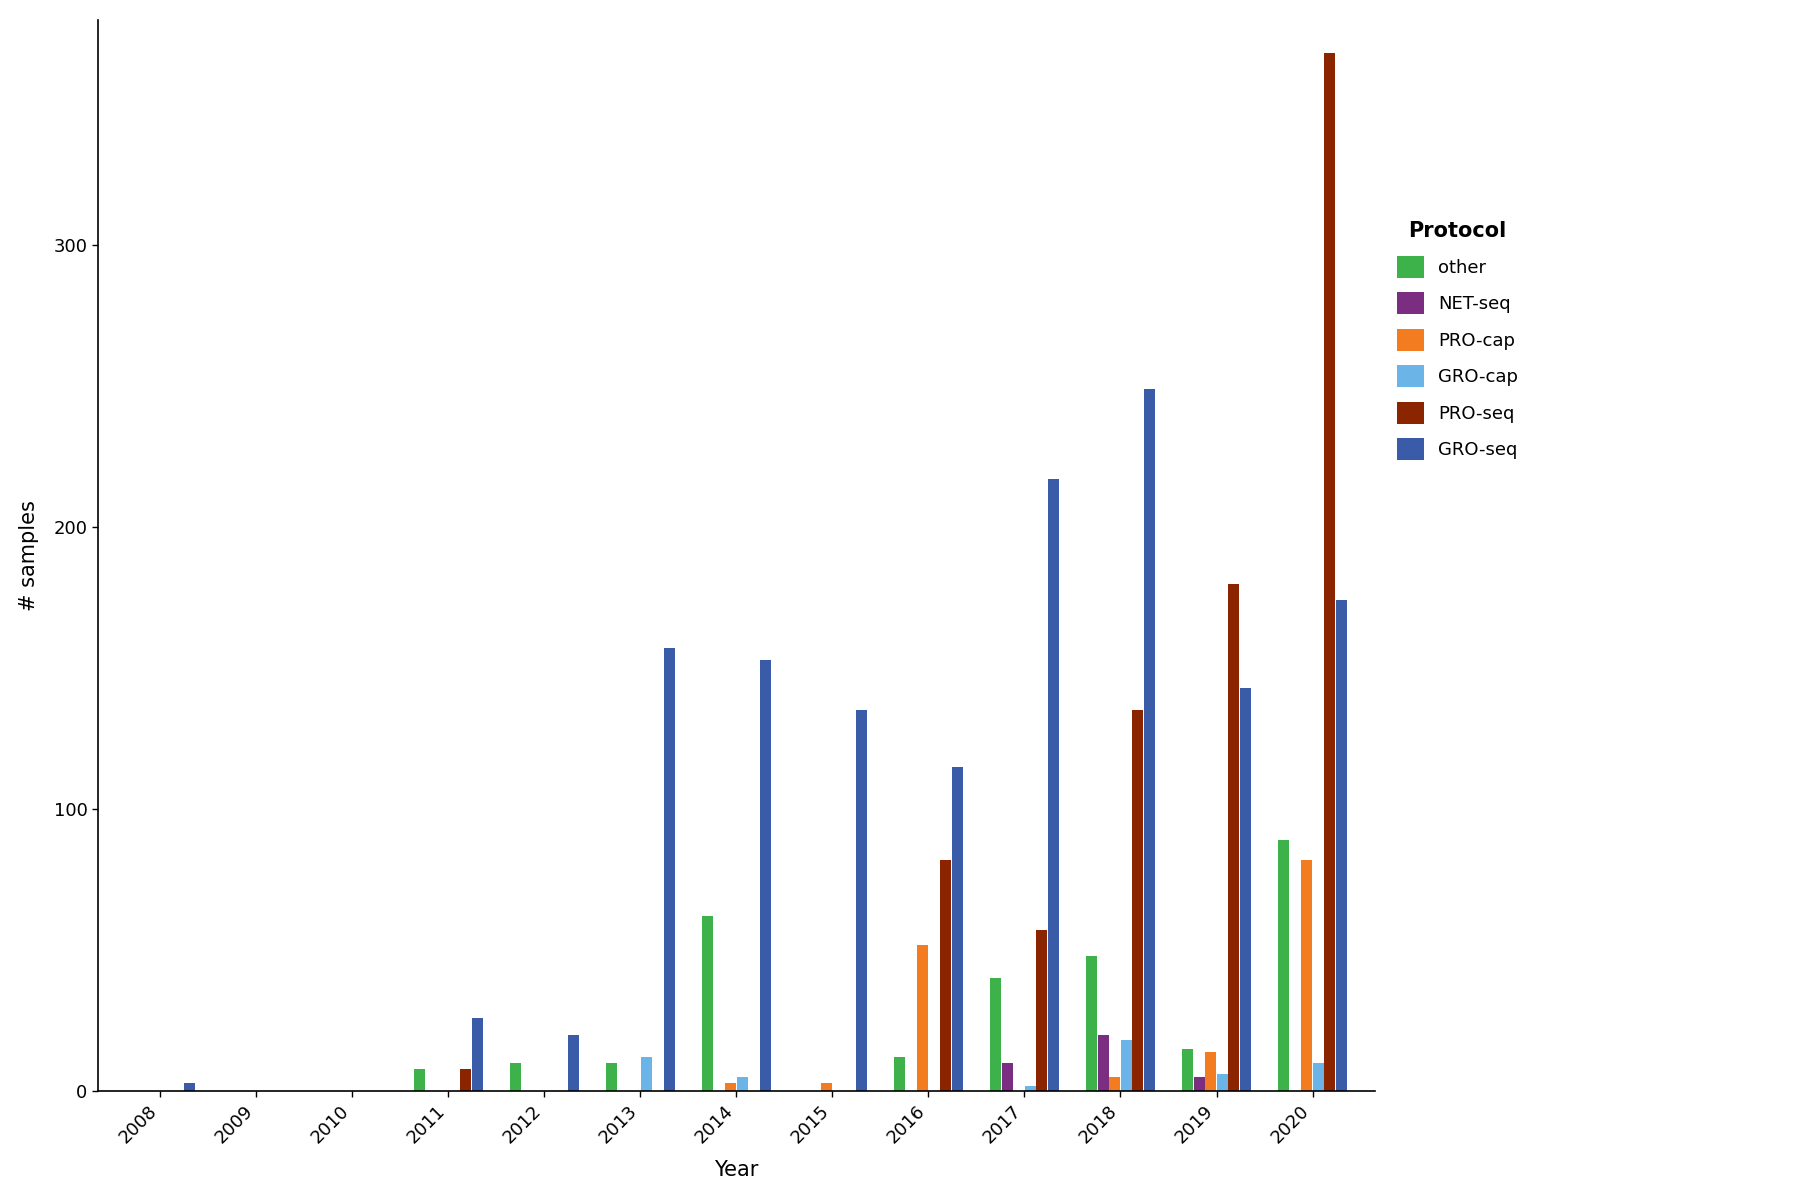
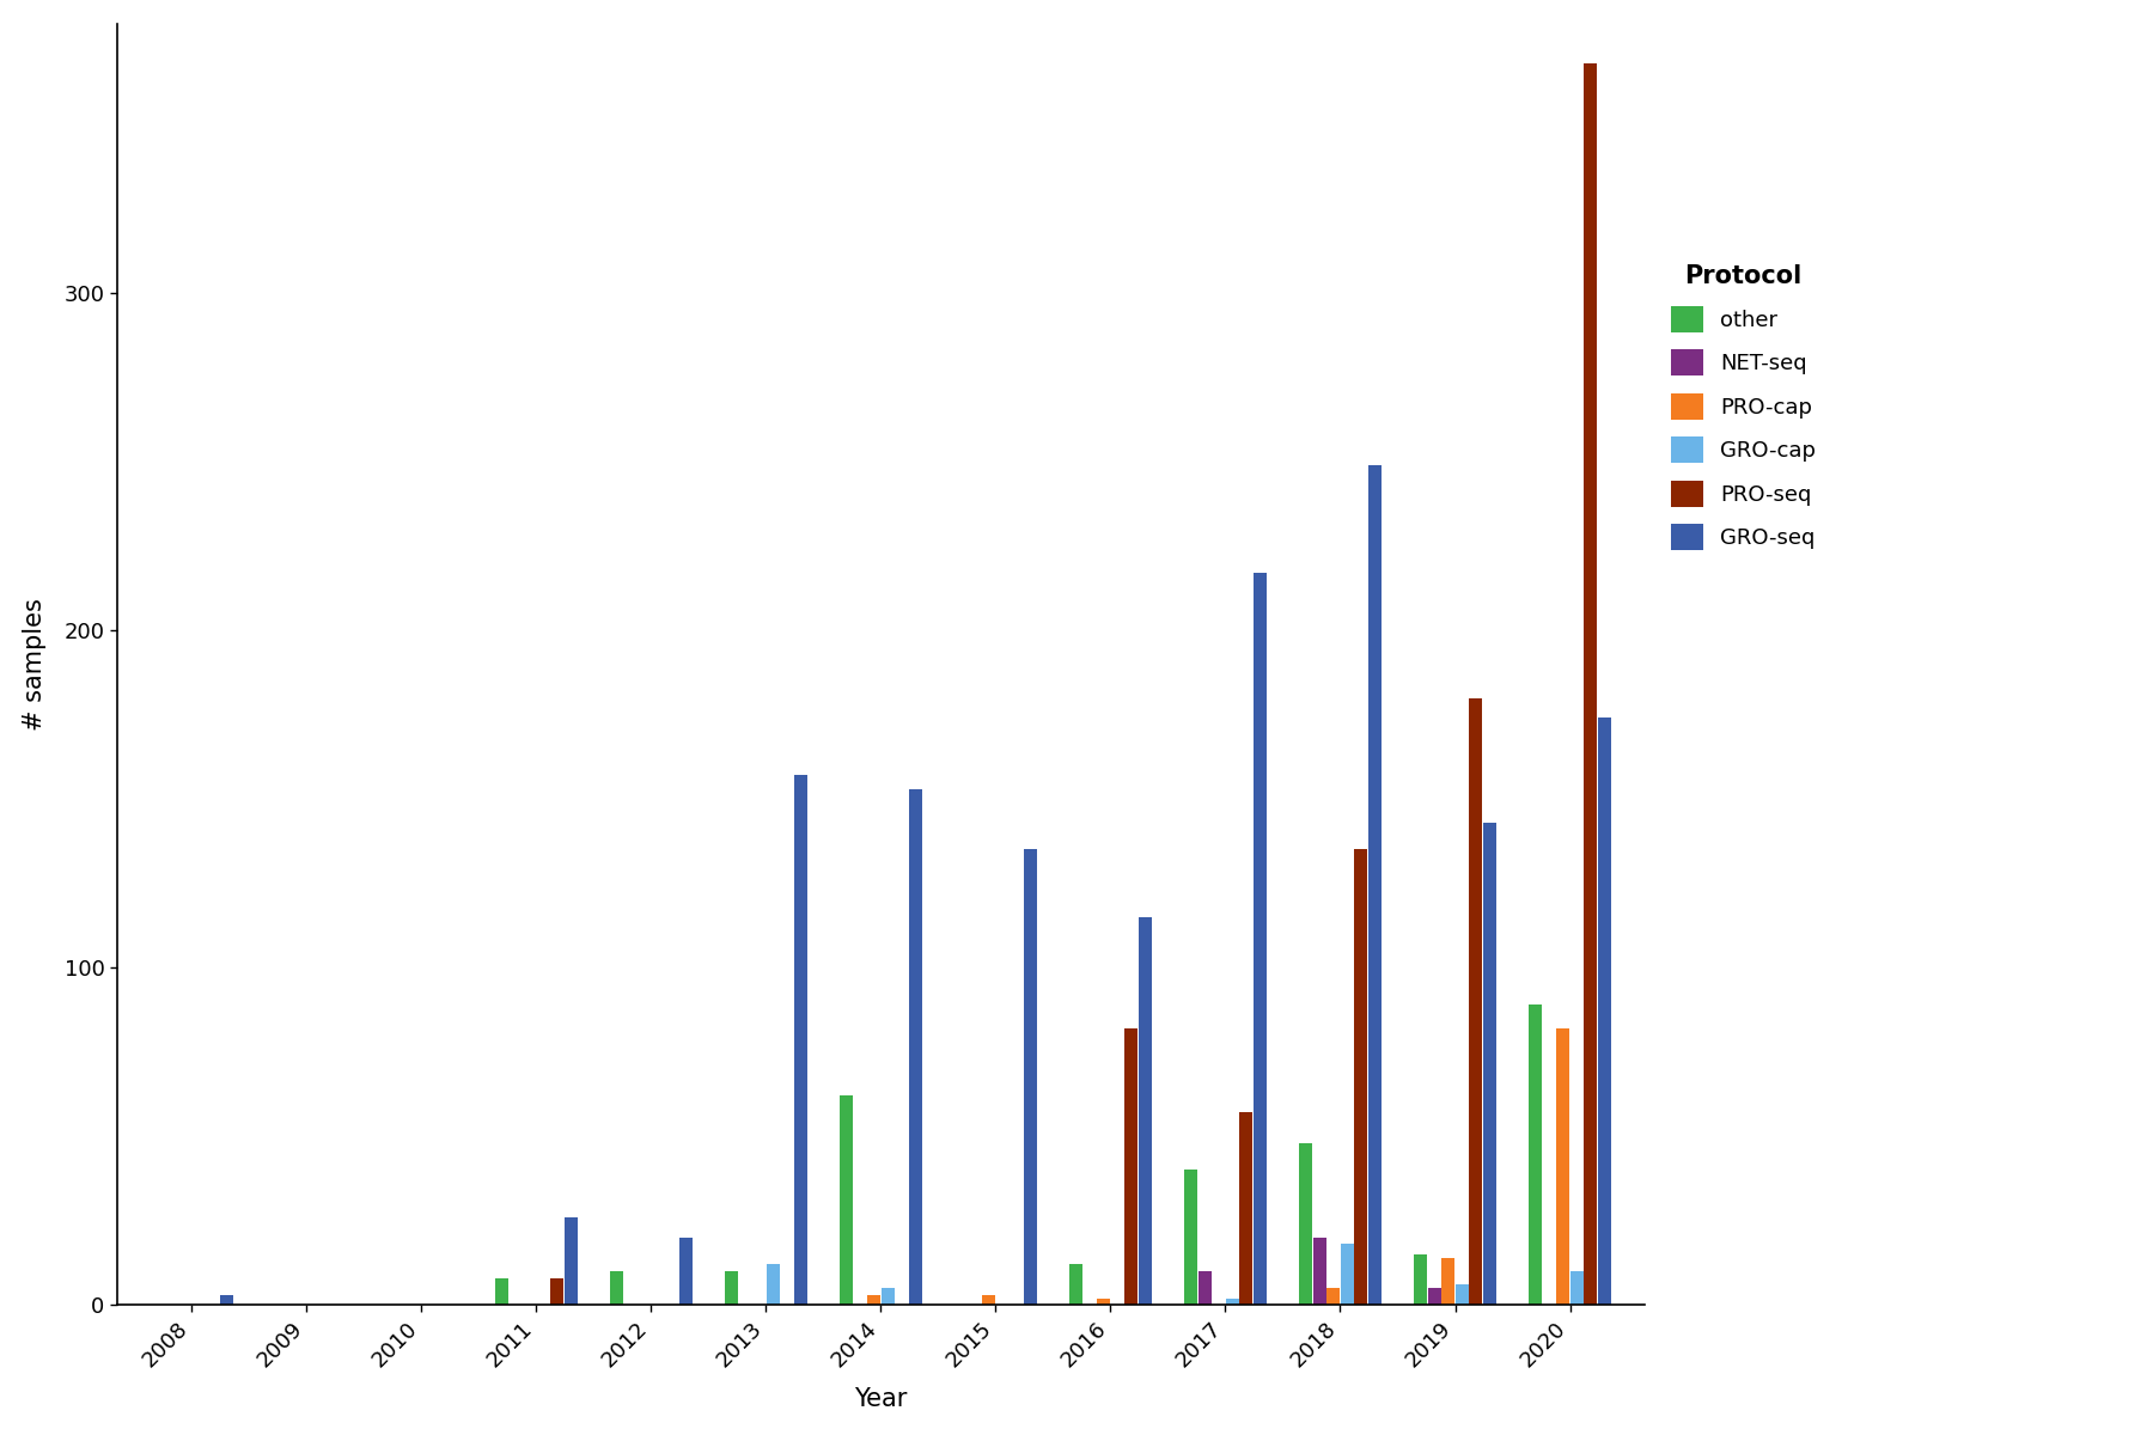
PRO-cap/2016: 52 -> 2
